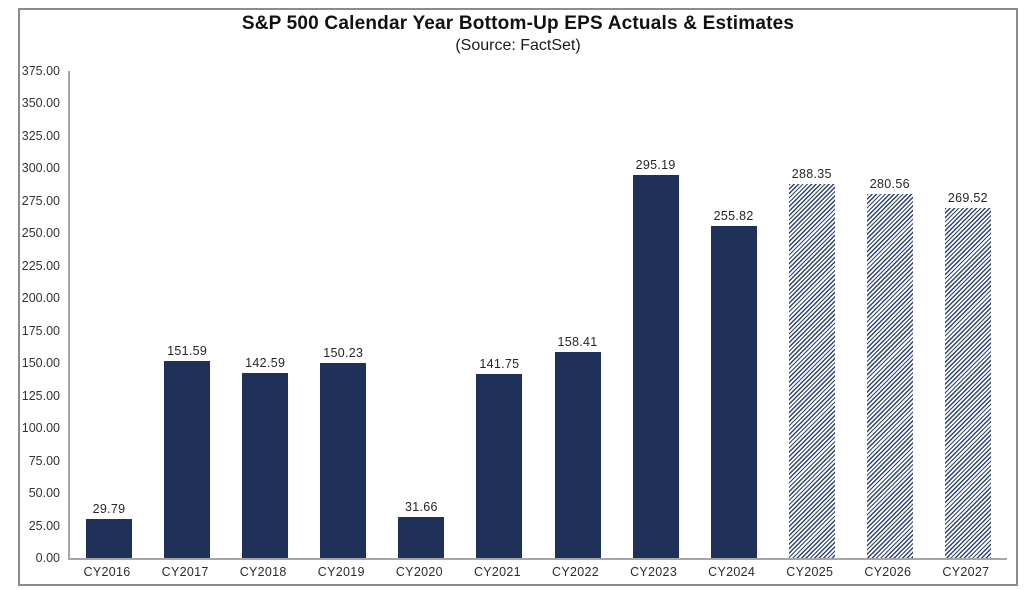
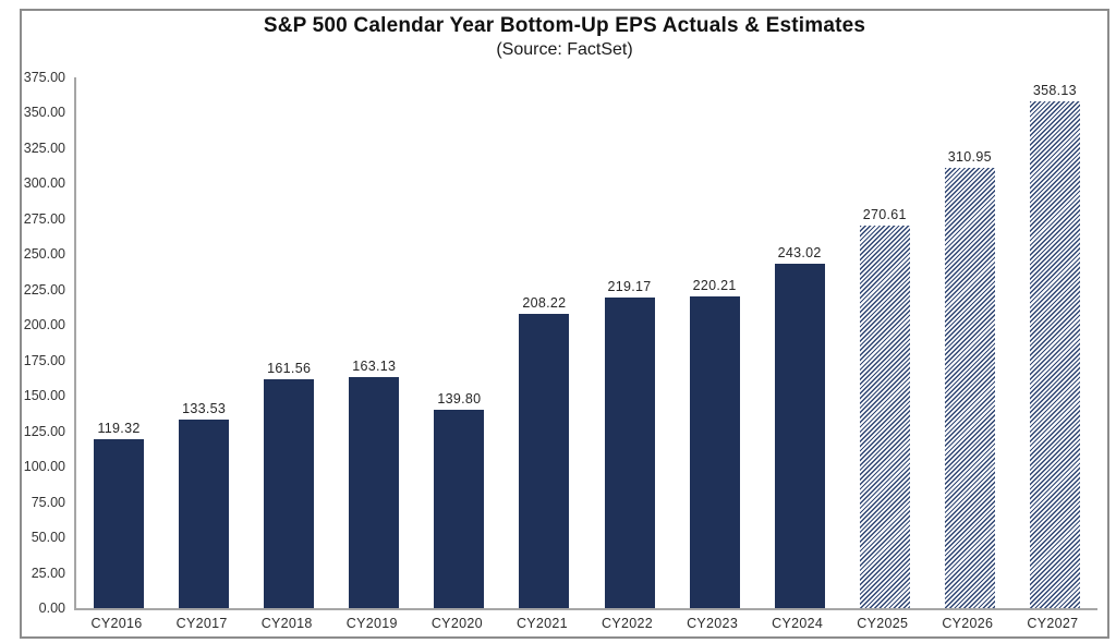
CY2016: 29.79 -> 119.32
CY2017: 151.59 -> 133.53
CY2018: 142.59 -> 161.56
CY2019: 150.23 -> 163.13
CY2020: 31.66 -> 139.80
CY2021: 141.75 -> 208.22
CY2022: 158.41 -> 219.17
CY2023: 295.19 -> 220.21
CY2024: 255.82 -> 243.02
CY2025: 288.35 -> 270.61
CY2026: 280.56 -> 310.95
CY2027: 269.52 -> 358.13
